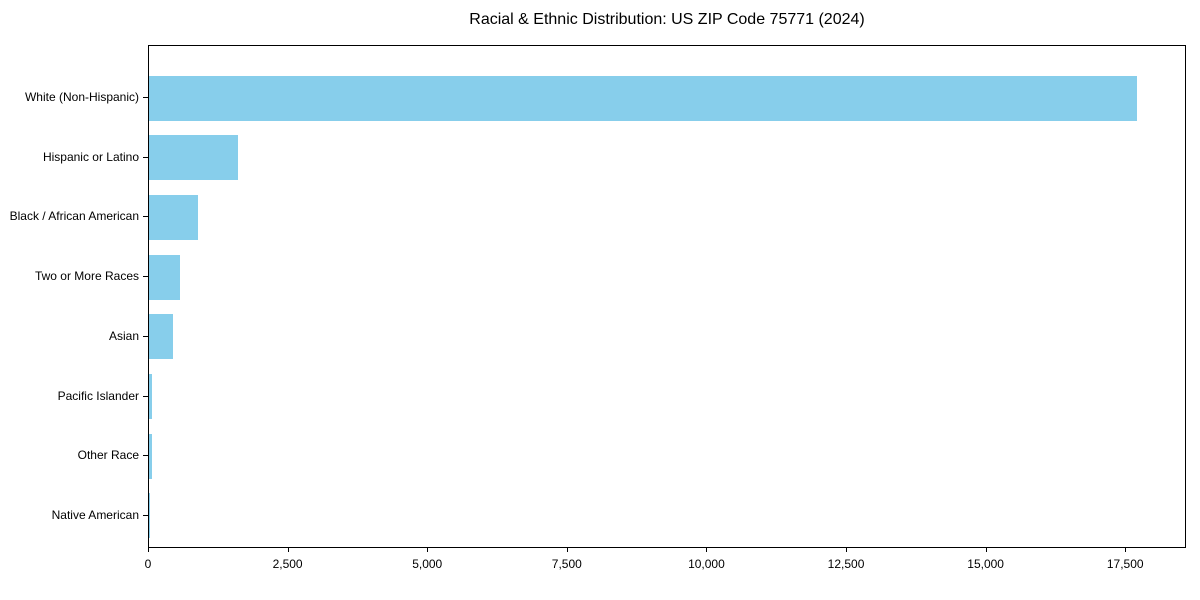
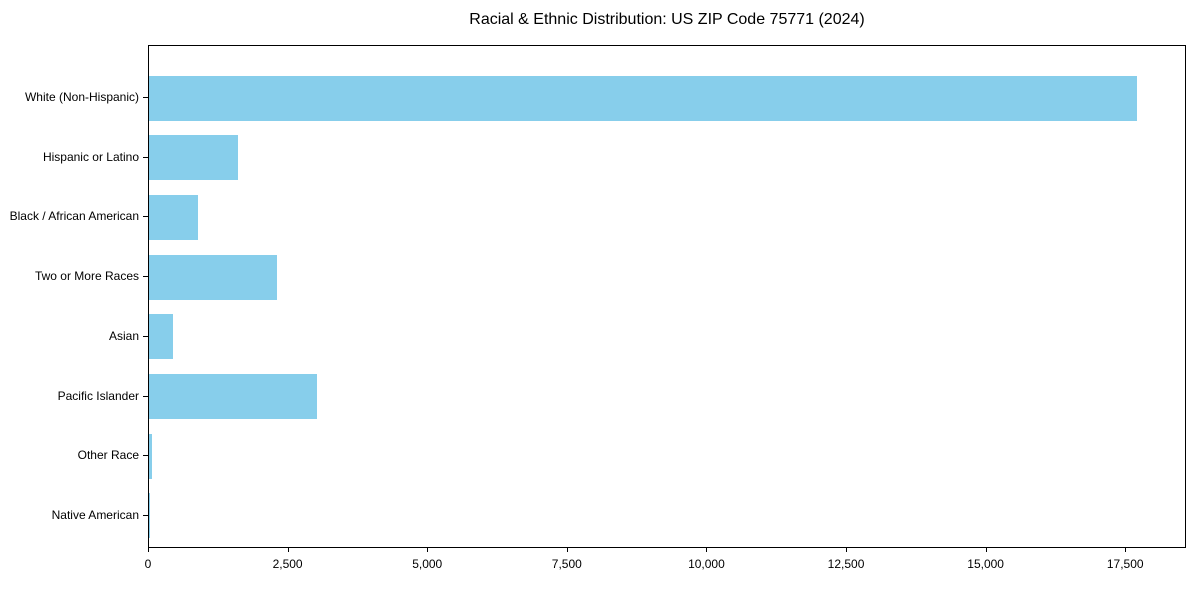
Two or More Races: 600 -> 2300
Pacific Islander: 100 -> 3000
